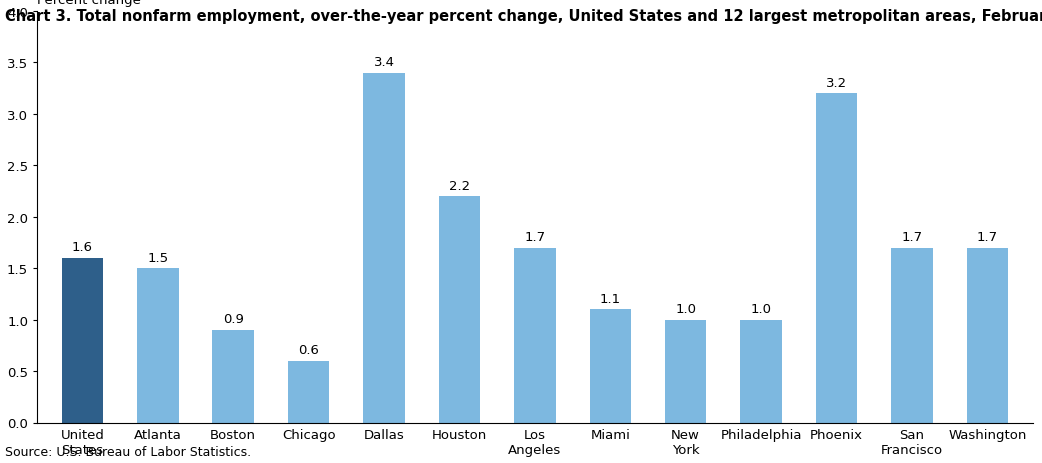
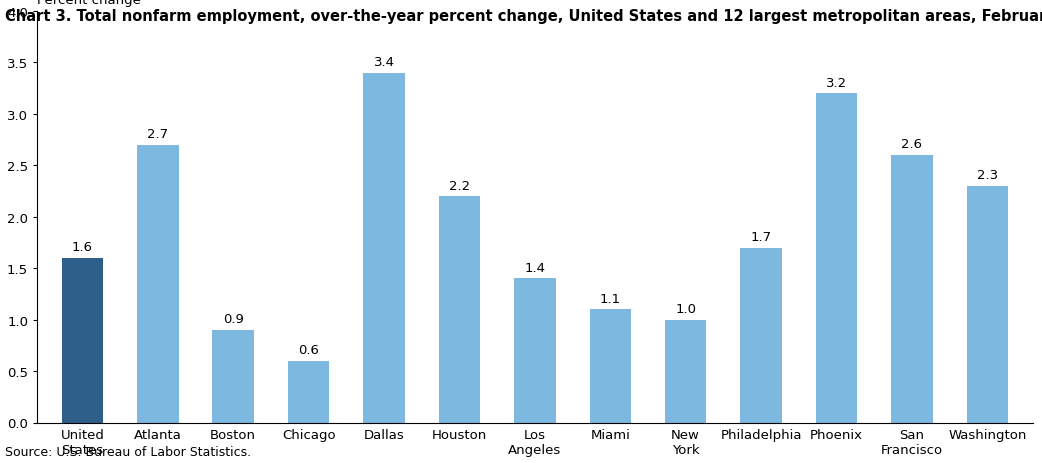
Atlanta: 1.5 -> 2.7
Los Angeles: 1.7 -> 1.4
Philadelphia: 1.0 -> 1.7
San Francisco: 1.7 -> 2.6
Washington: 1.7 -> 2.3
